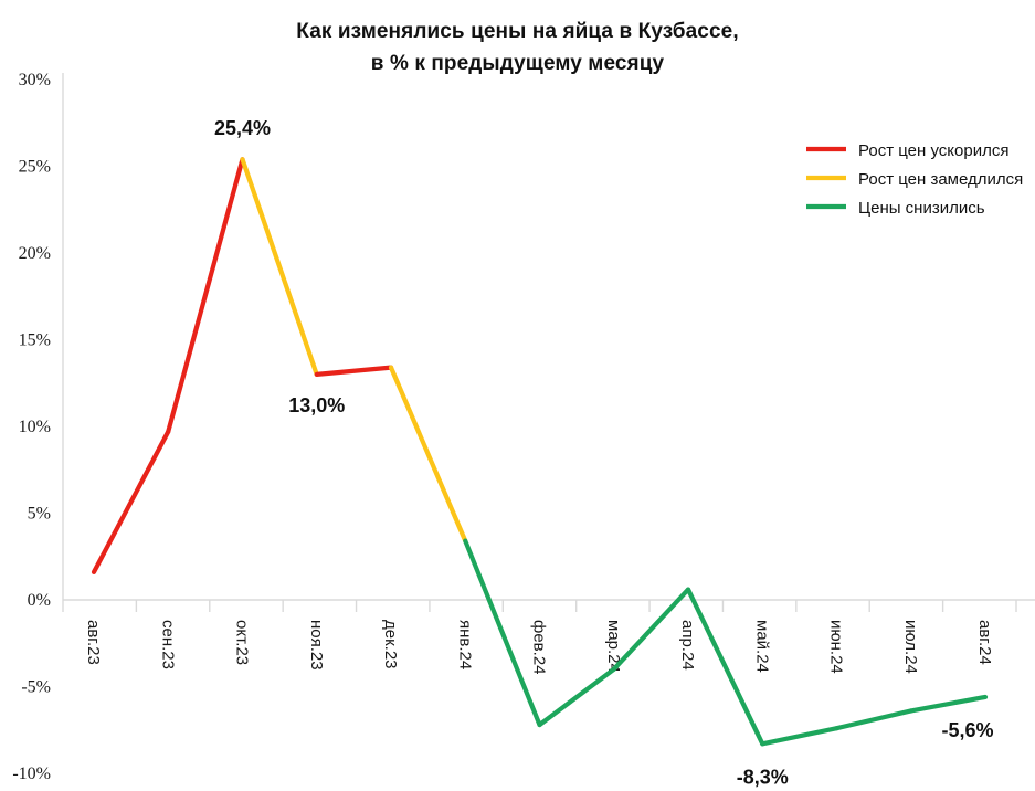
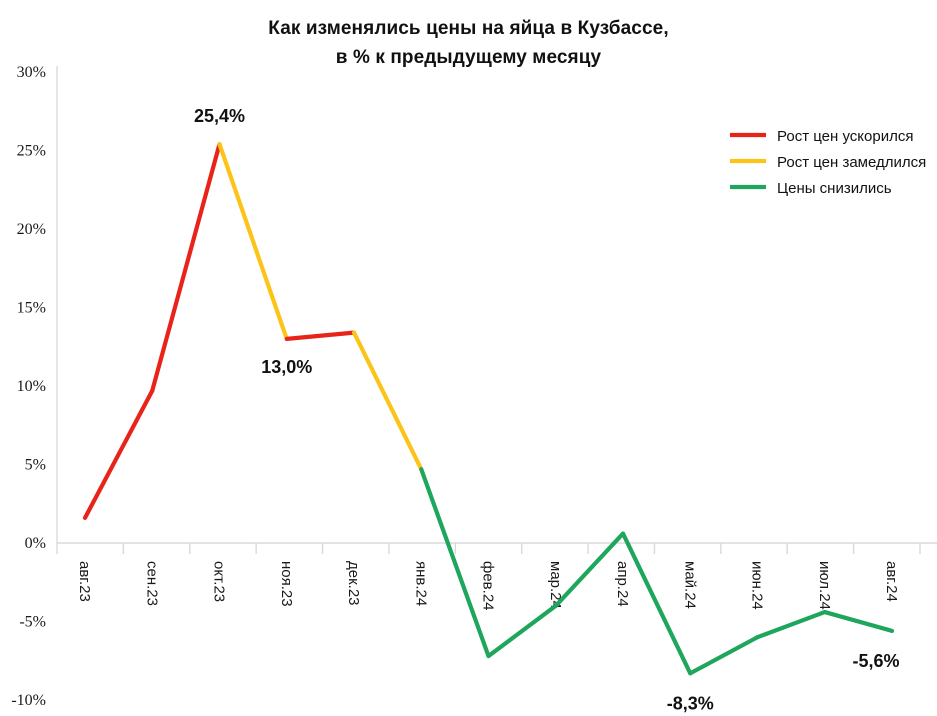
янв.24: 3.4% -> 4.7%
июн.24: -7.4% -> -6.0%
июл.24: -6.4% -> -4.4%
